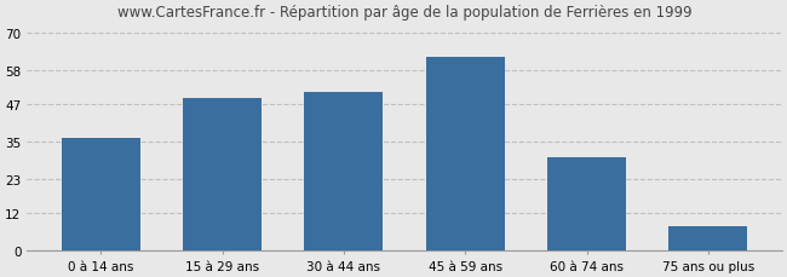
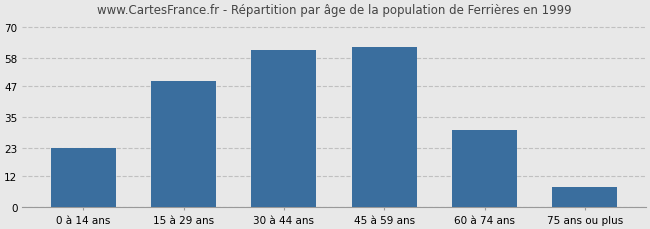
0 à 14 ans: 36 -> 23
30 à 44 ans: 51 -> 61
